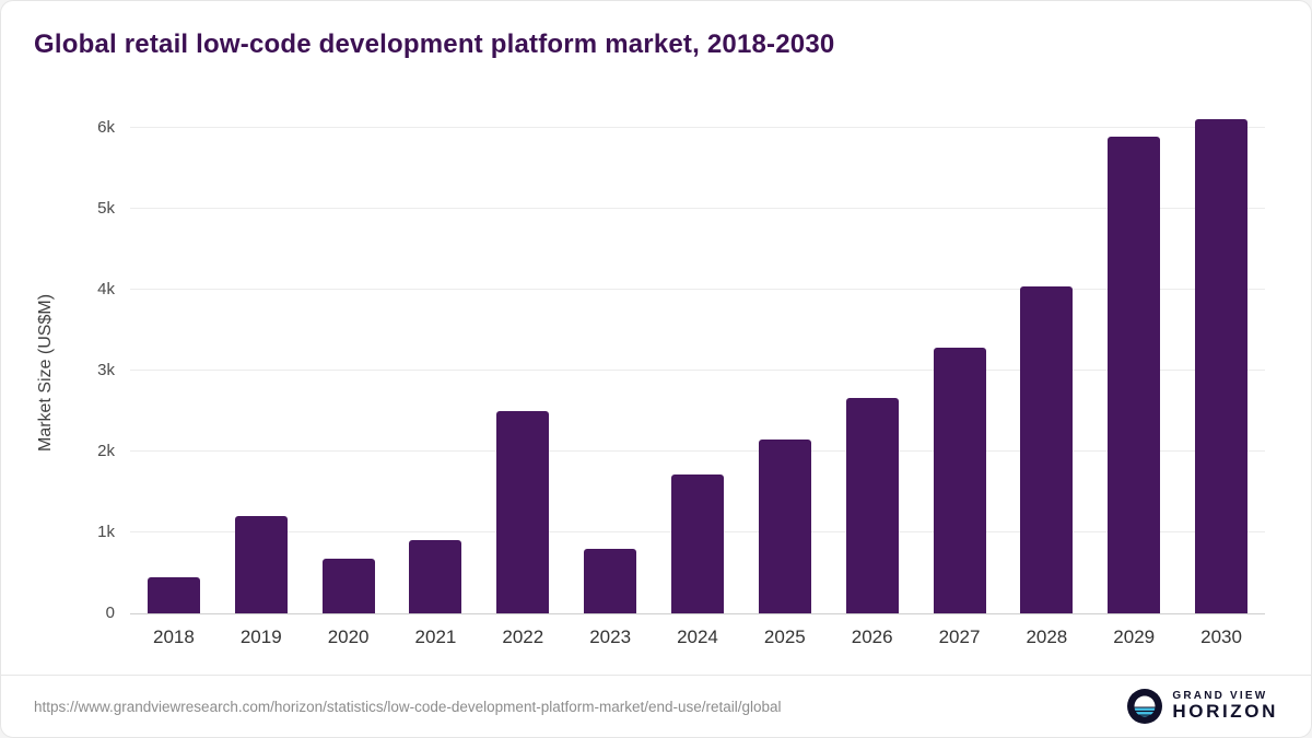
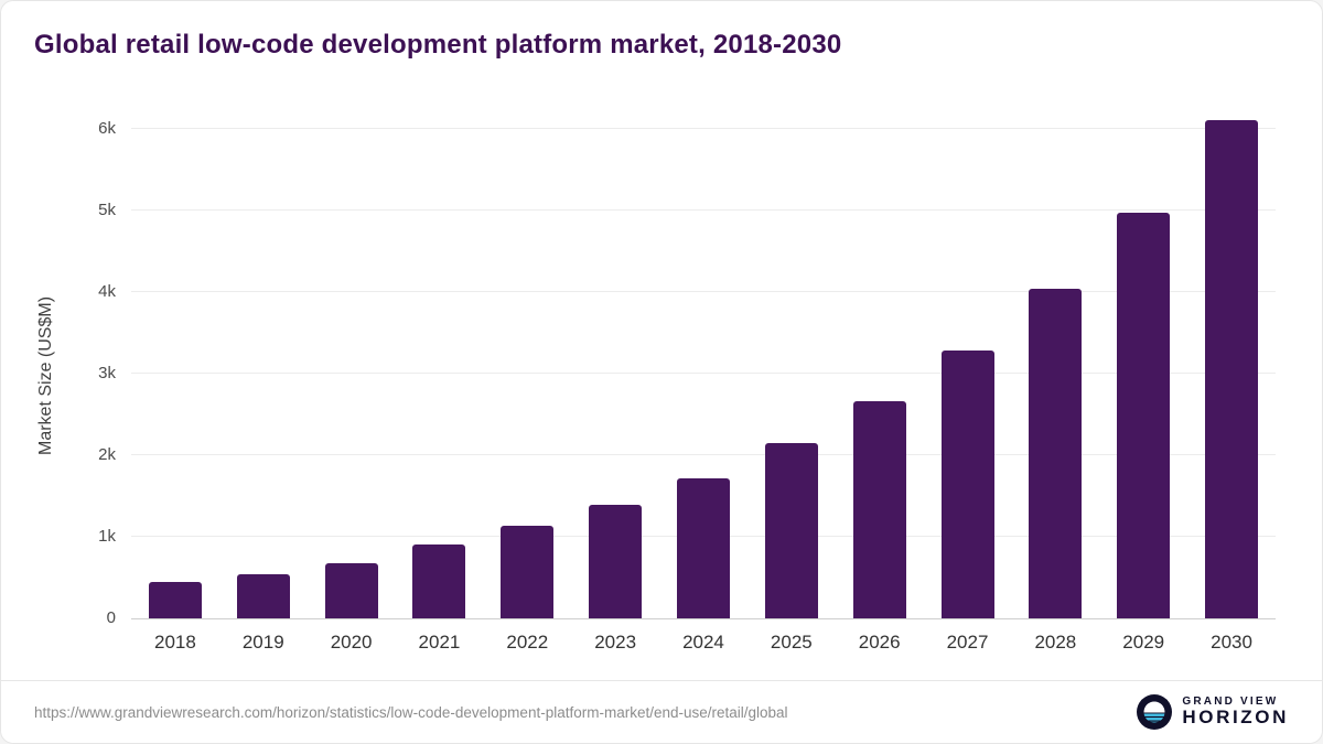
2019: 1.2k -> 0.5k
2022: 2.5k -> 1.1k
2023: 0.8k -> 1.4k
2029: 5.9k -> 5.0k
